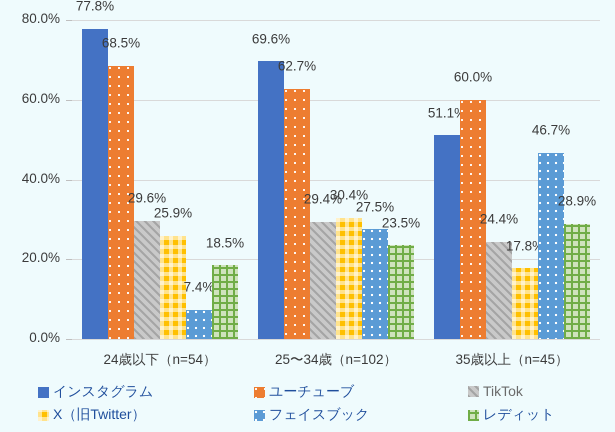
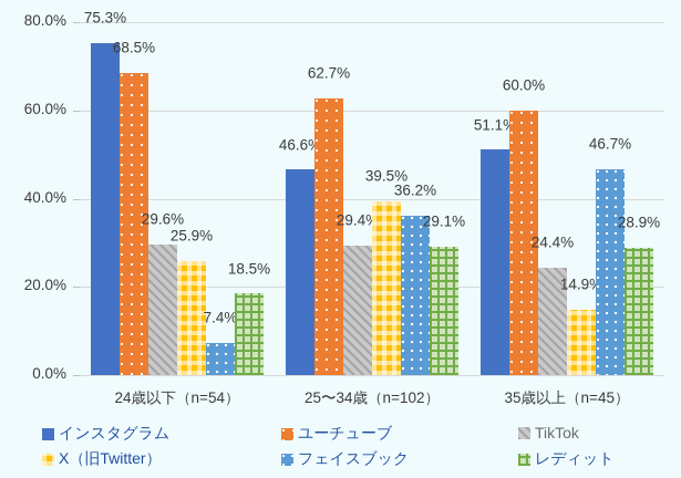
インスタグラム/24歳以下（n=54）: 77.8% -> 75.3%
インスタグラム/25〜34歳（n=102）: 69.6% -> 46.6%
X（旧Twitter）/25〜34歳（n=102）: 30.4% -> 39.5%
フェイスブック/25〜34歳（n=102）: 27.5% -> 36.2%
レディット/25〜34歳（n=102）: 23.5% -> 29.1%
X（旧Twitter）/35歳以上（n=45）: 17.8% -> 14.9%
